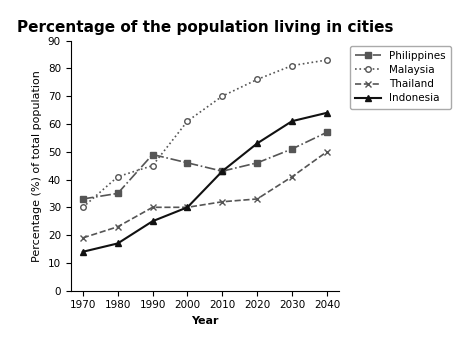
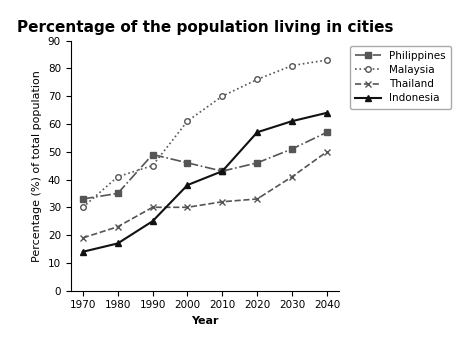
Indonesia/2000: 30 -> 38
Indonesia/2020: 53 -> 57
